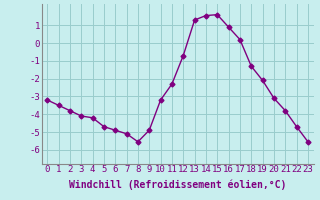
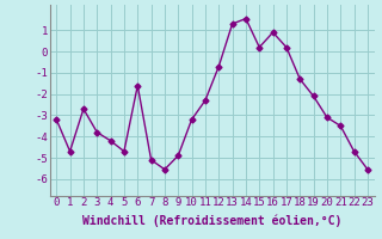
1: -3.5 -> -4.7
2: -3.8 -> -2.7
3: -4.1 -> -3.8
6: -4.9 -> -1.6
15: 1.6 -> 0.2
21: -3.8 -> -3.5
